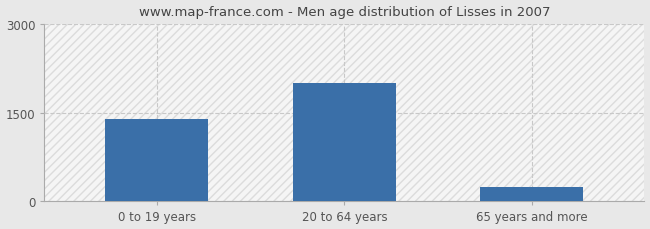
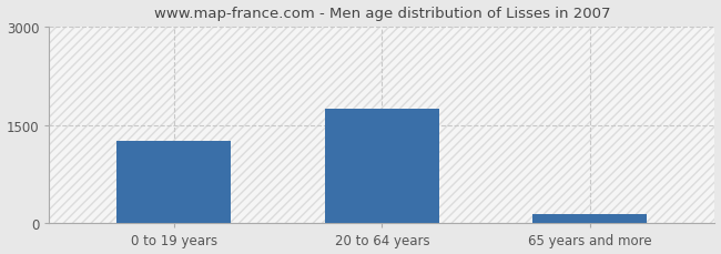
0 to 19 years: 1400 -> 1250
20 to 64 years: 2000 -> 1750
65 years and more: 240 -> 150
